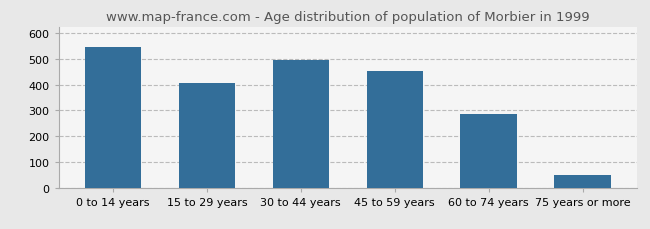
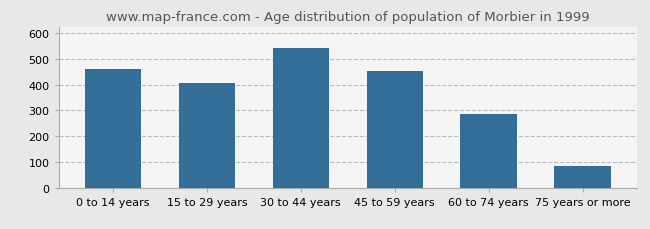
0 to 14 years: 545 -> 462
30 to 44 years: 495 -> 543
75 years or more: 50 -> 85
